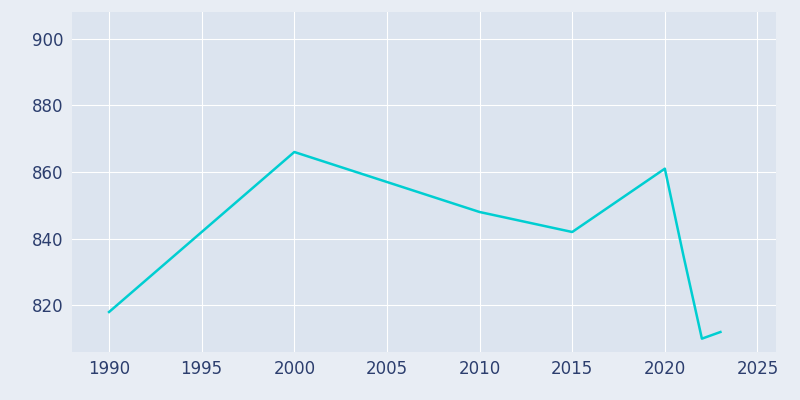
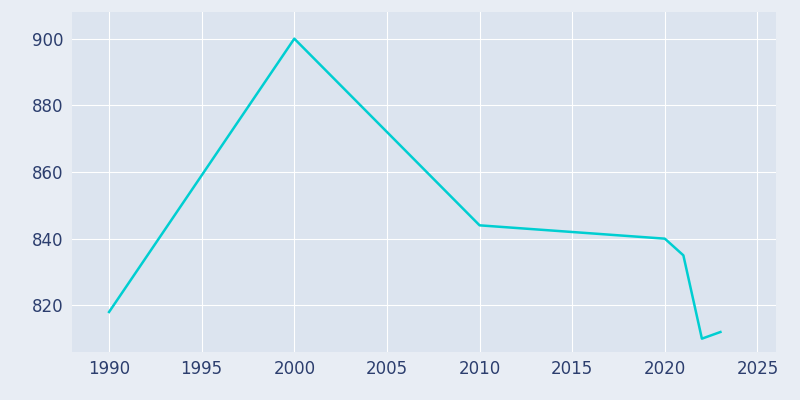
2000: 866 -> 900
2010: 848 -> 844
2020: 861 -> 840
